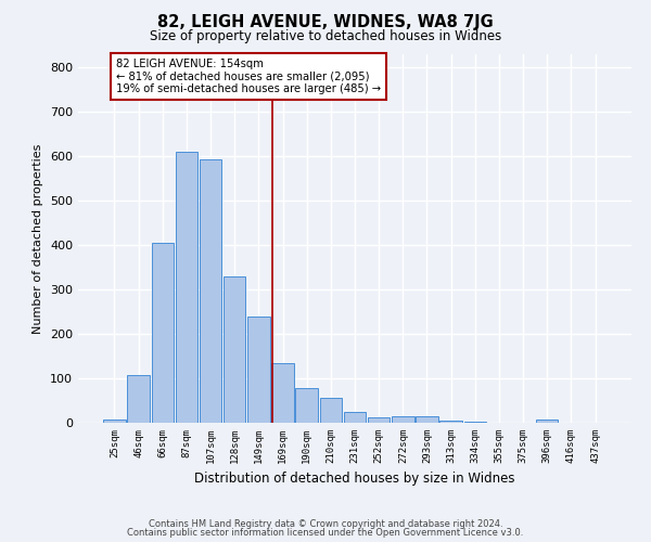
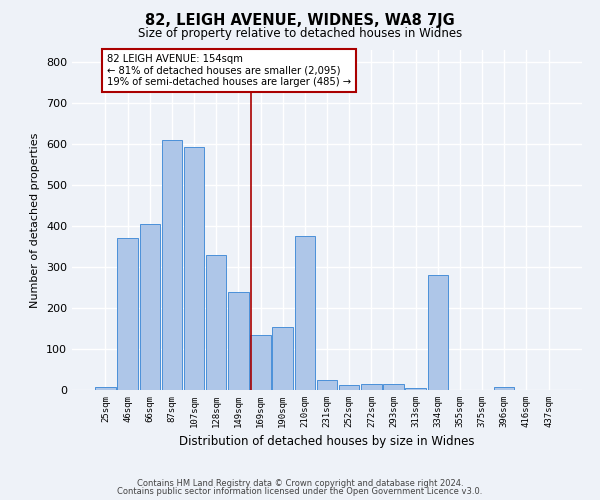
46sqm: 108 -> 370
190sqm: 78 -> 155
210sqm: 55 -> 375
334sqm: 3 -> 280
